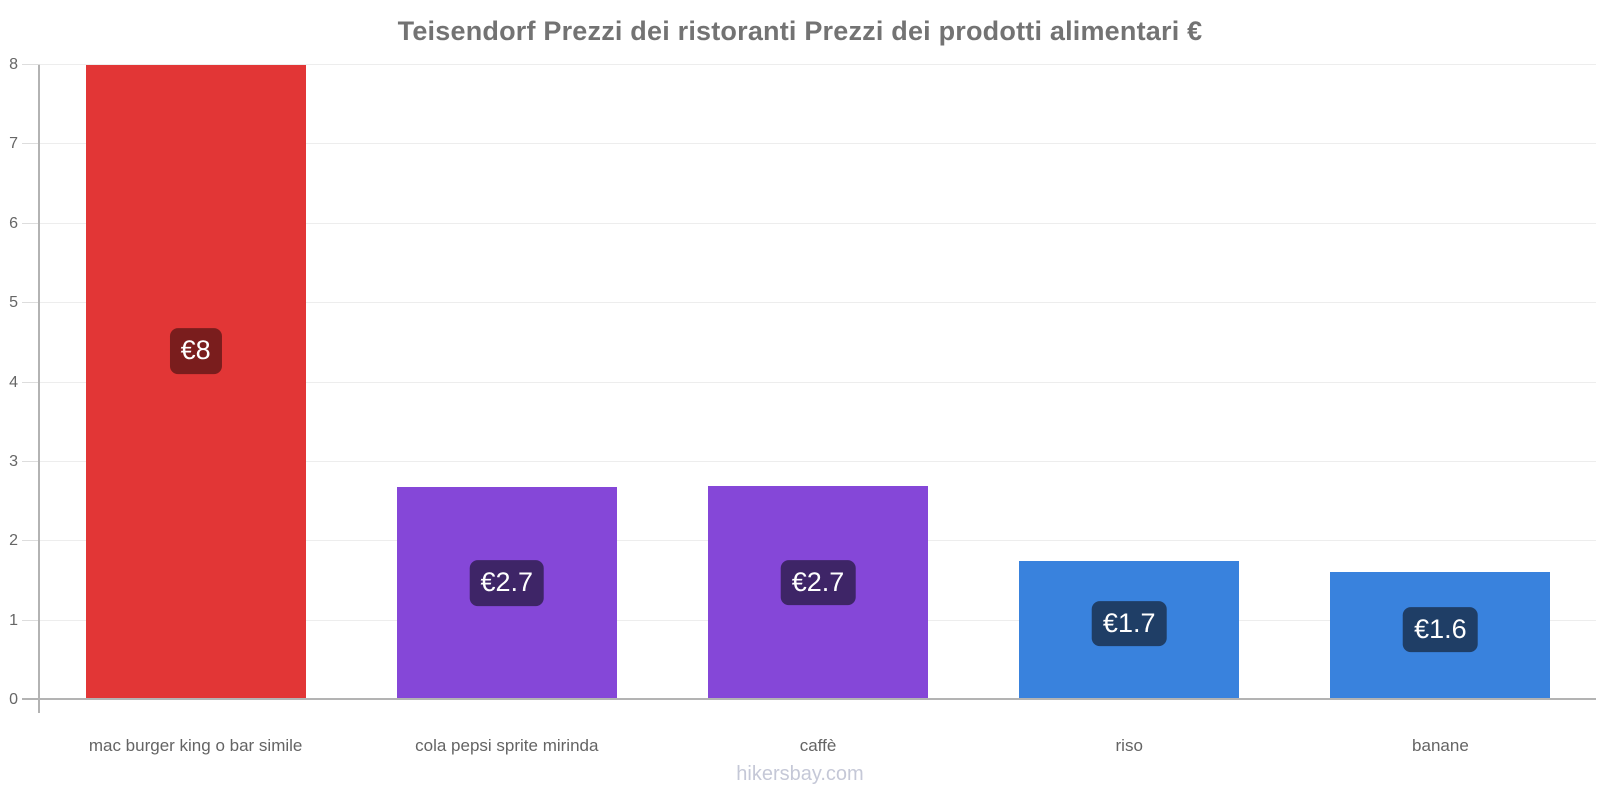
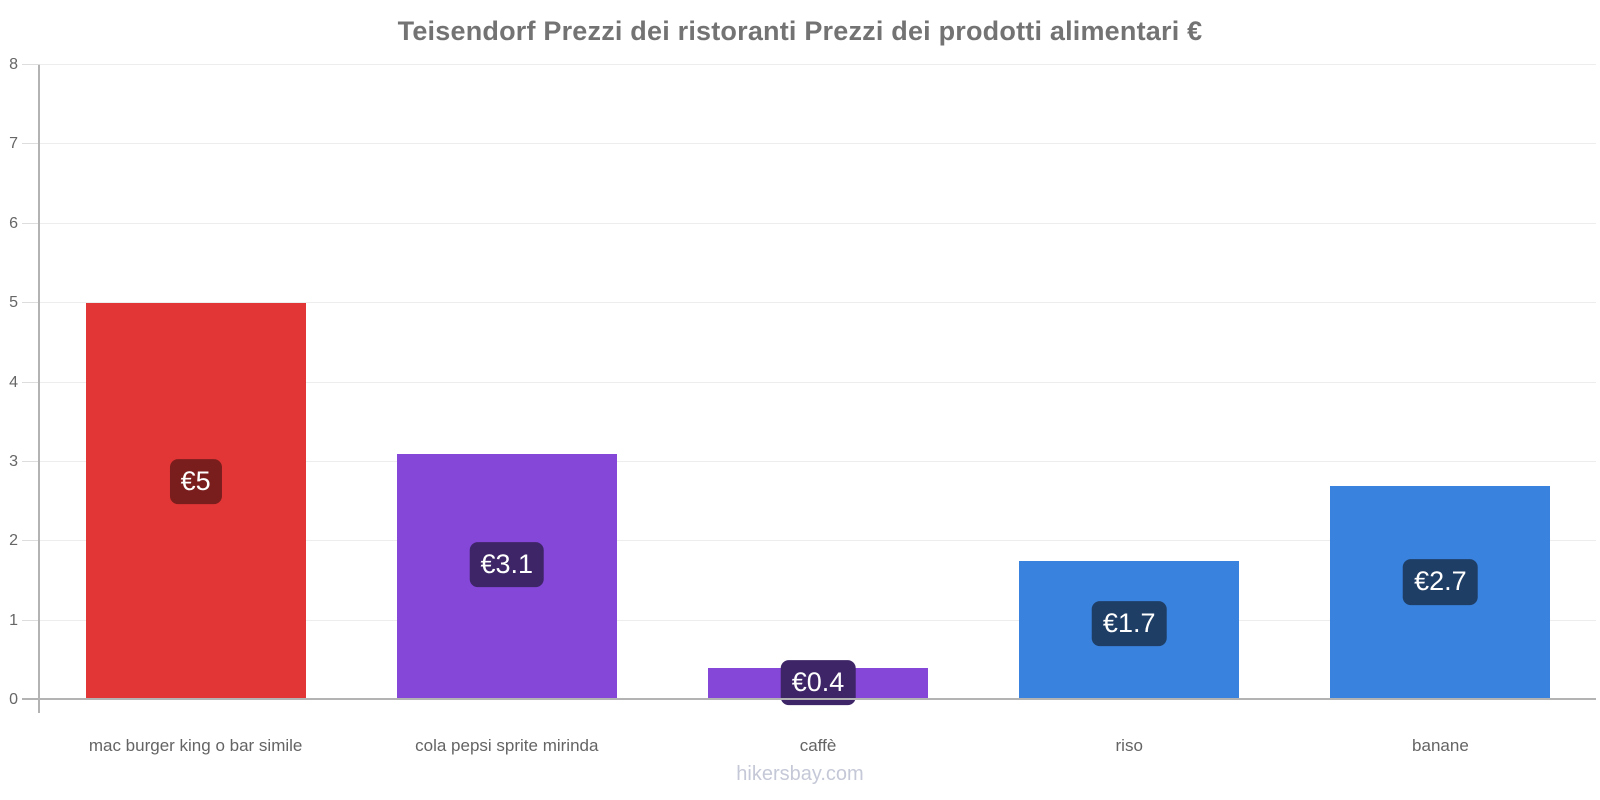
mac burger king o bar simile: €8 -> €5
cola pepsi sprite mirinda: €2.7 -> €3.1
caffè: €2.7 -> €0.4
banane: €1.6 -> €2.7
